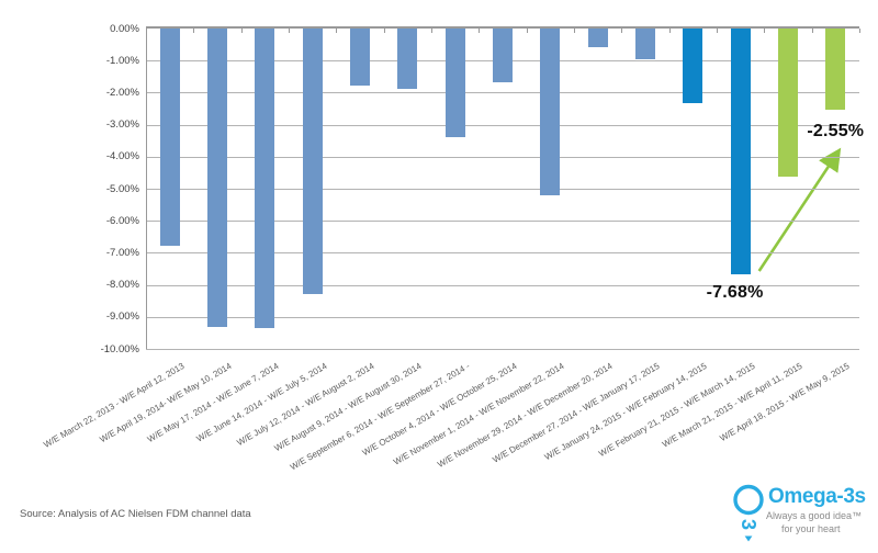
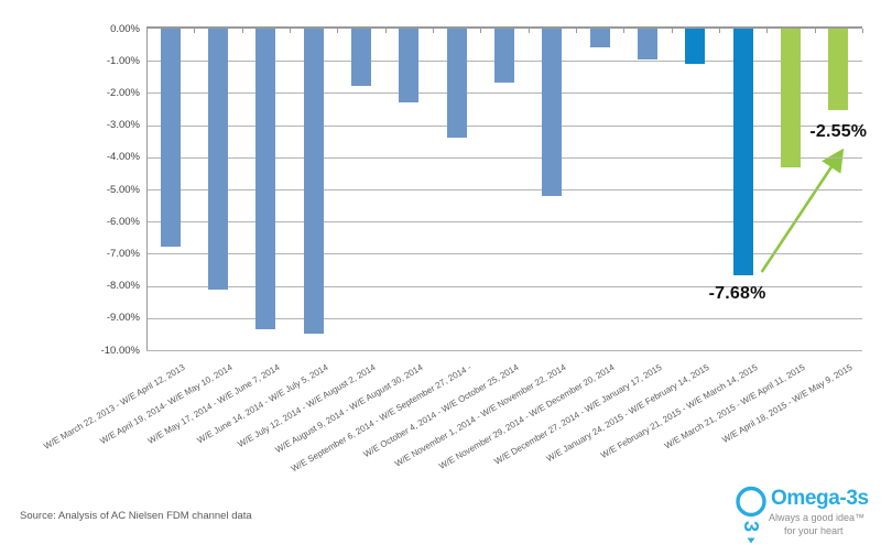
W/E April 19, 2014- W/E May 10, 2014: -9.3% -> -8.1%
W/E June 14, 2014 - W/E July 5, 2014: -8.3% -> -9.5%
W/E August 9, 2014 - W/E August 30, 2014: -1.9% -> -2.3%
W/E January 24, 2015 - W/E February 14, 2015: -2.3% -> -1.1%
W/E March 21, 2015 - W/E April 11, 2015: -4.6% -> -4.3%
